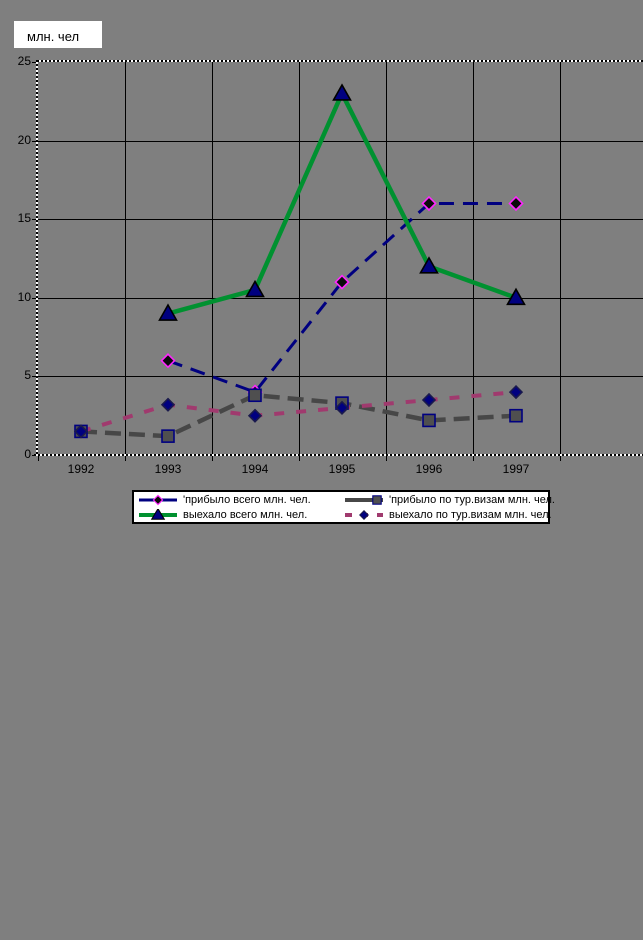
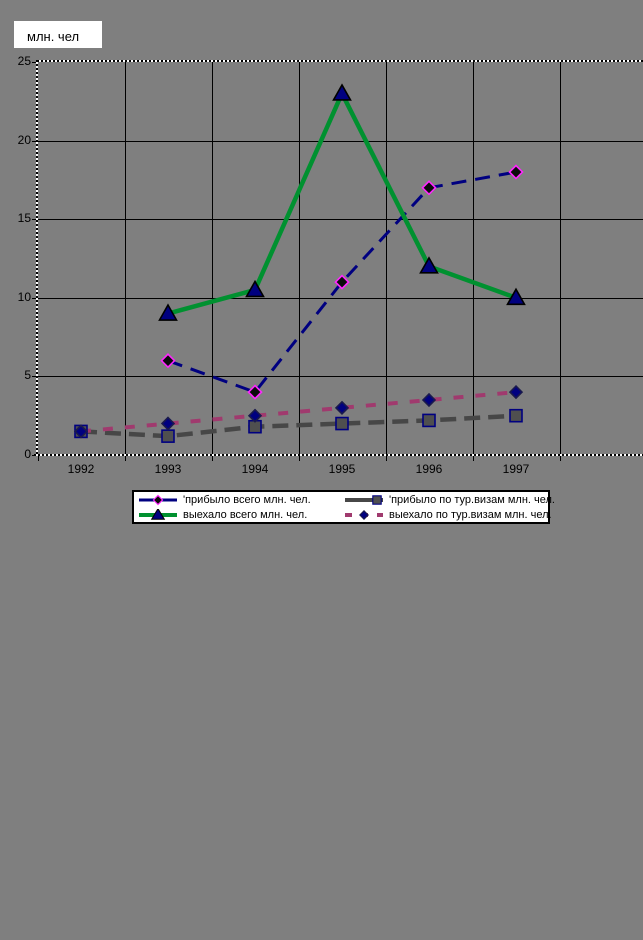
выехало по тур.визам млн. чел./1993: 3.2 -> 2.0
'прибыло по тур.визам млн. чел./1994: 3.8 -> 1.8
'прибыло по тур.визам млн. чел./1995: 3.3 -> 2.0
'прибыло всего млн. чел./1996: 16 -> 17
'прибыло всего млн. чел./1997: 16 -> 18
